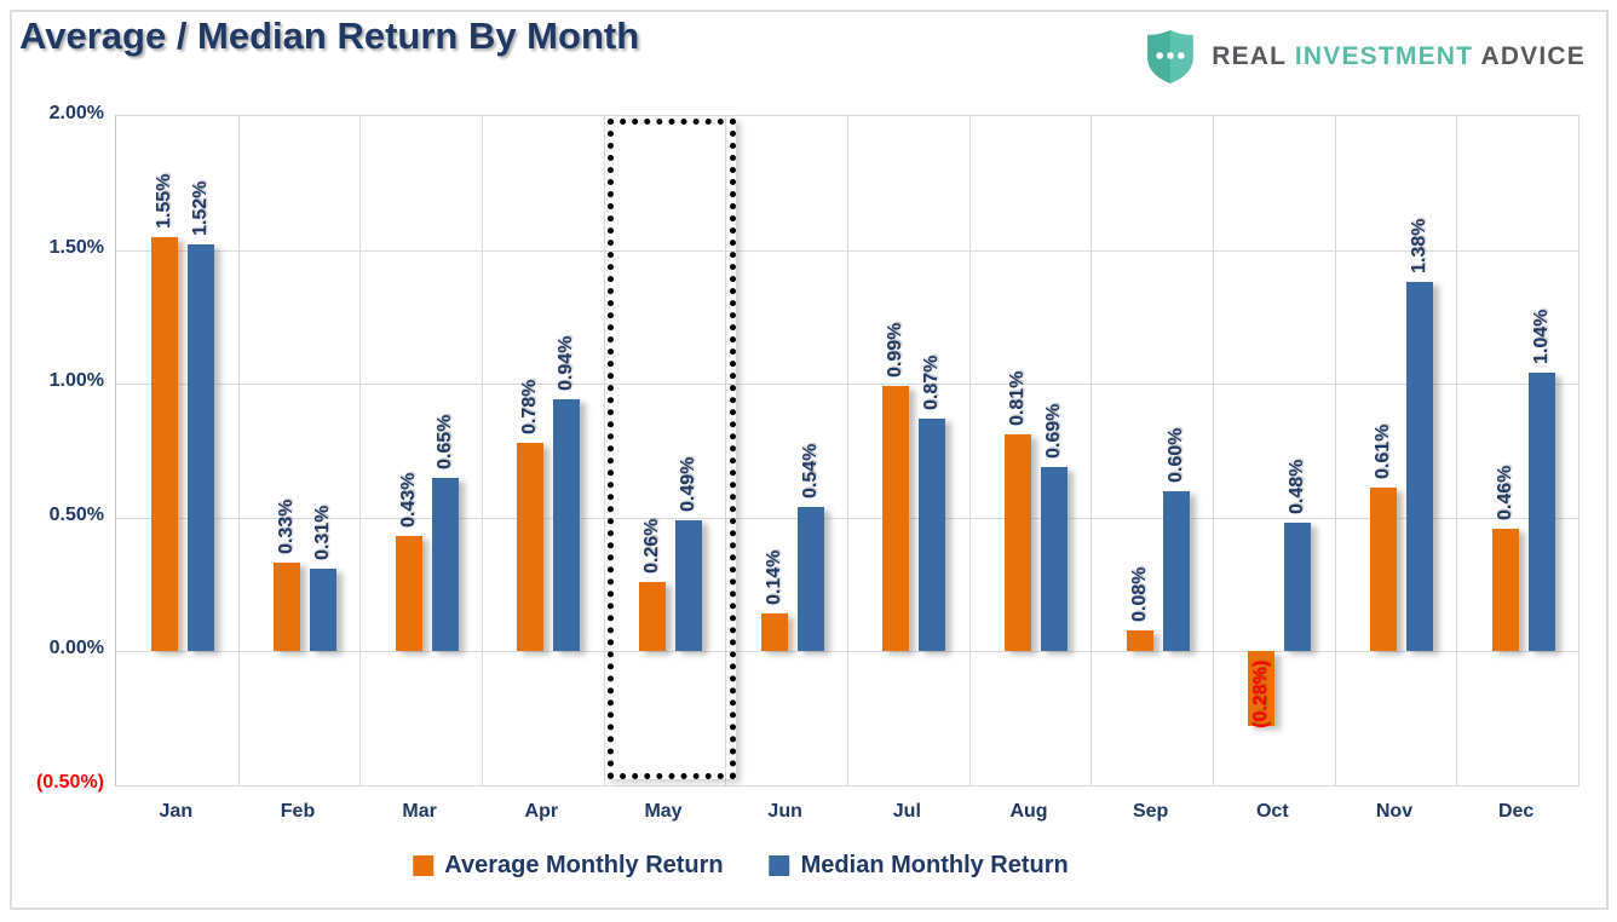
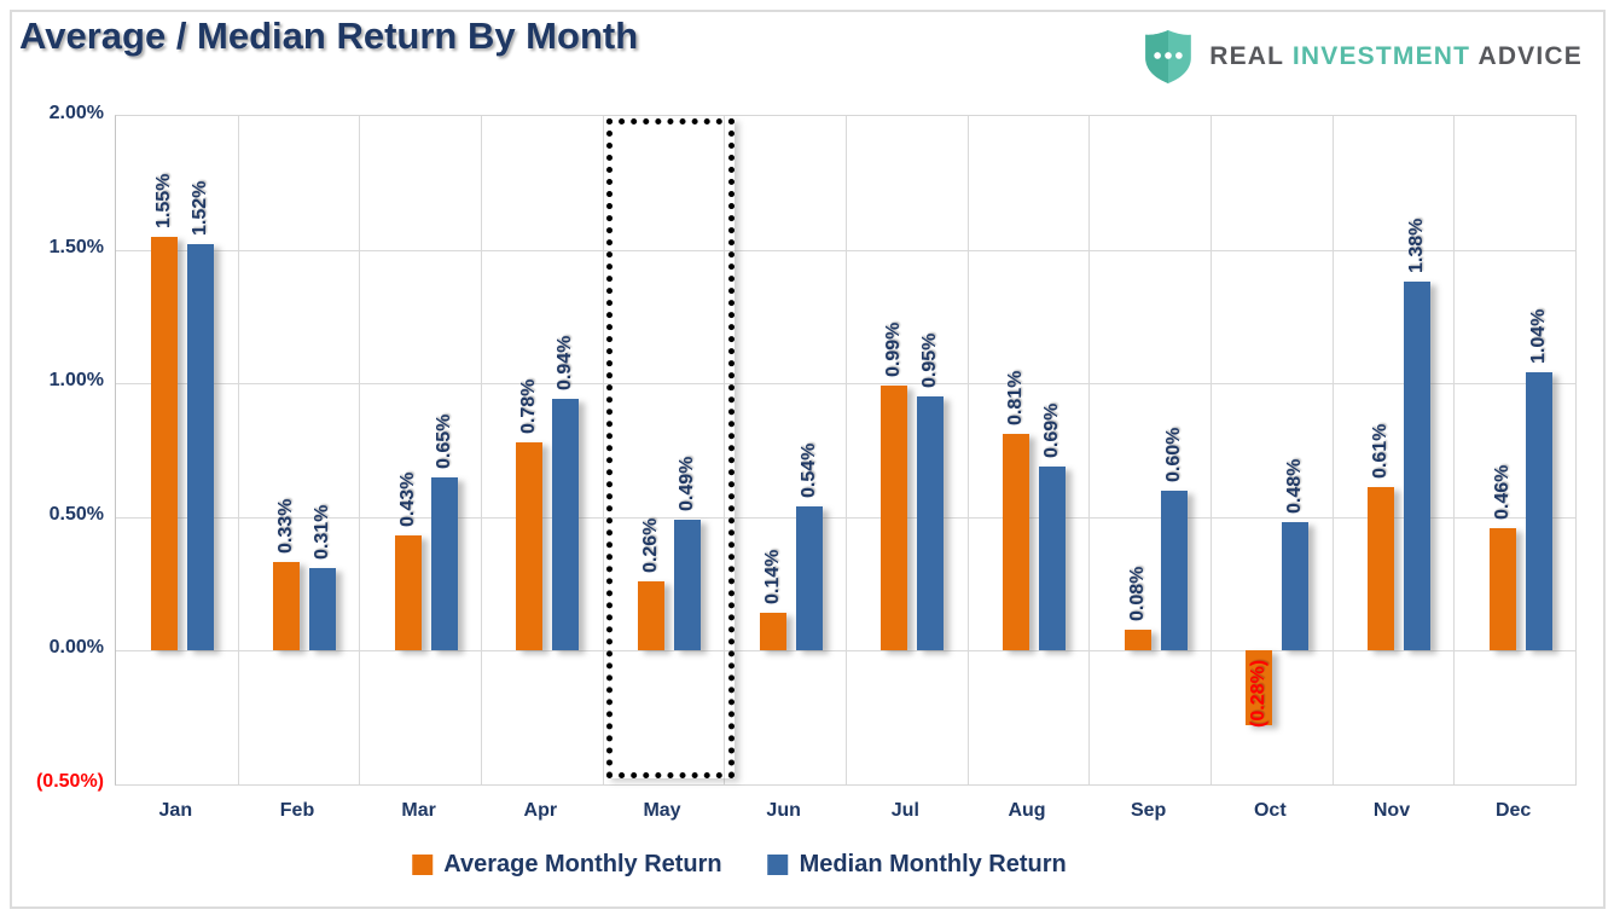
Median Monthly Return/Jul: 0.87% -> 0.95%
